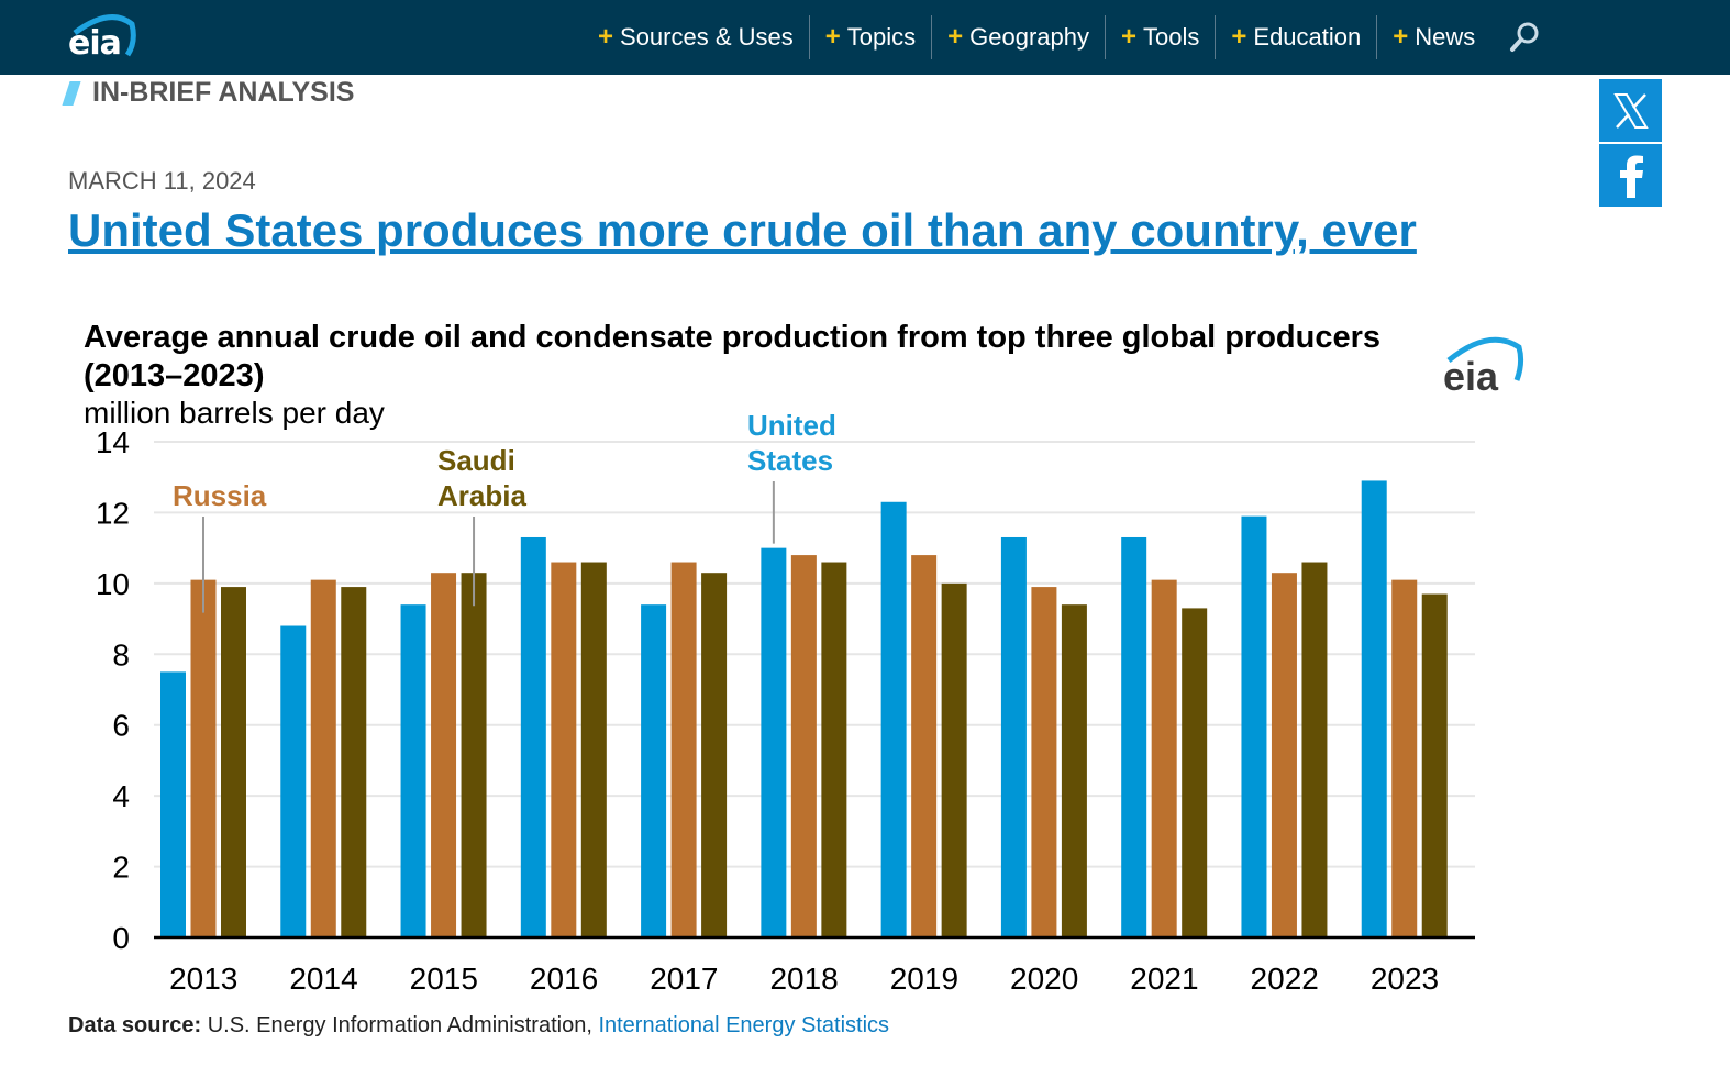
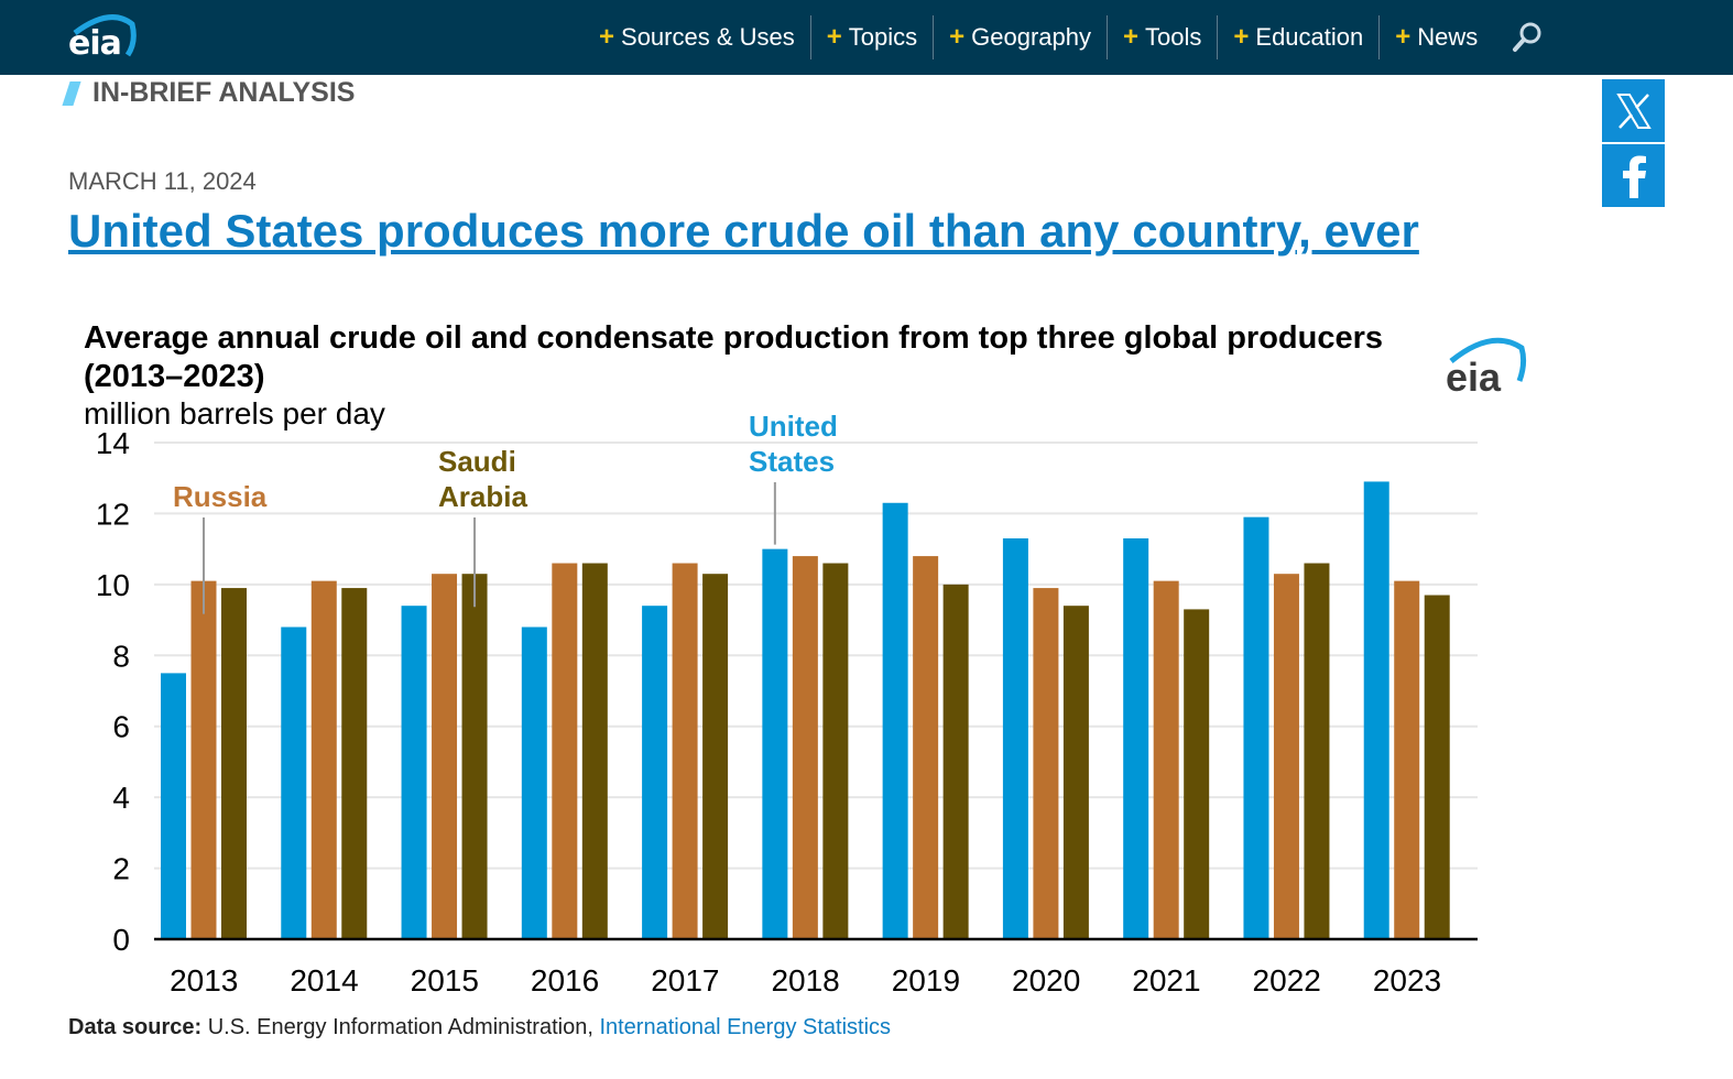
United States/2016: 11.3 -> 8.8
